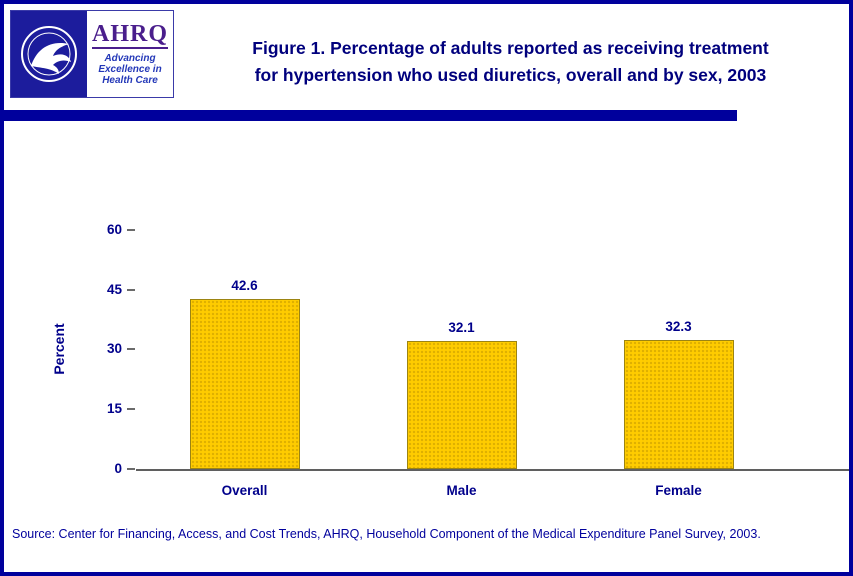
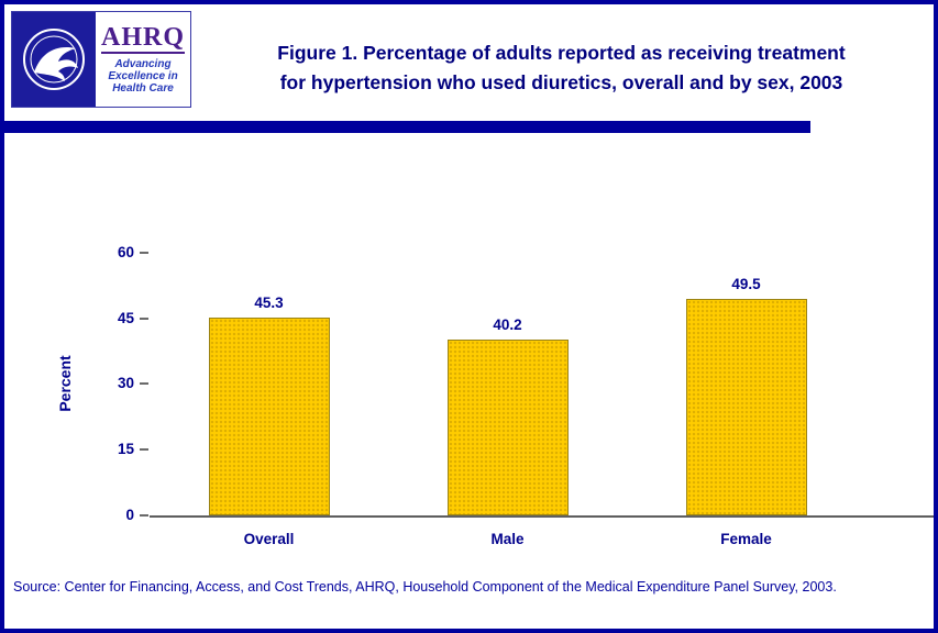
Overall: 42.6 -> 45.3
Male: 32.1 -> 40.2
Female: 32.3 -> 49.5
